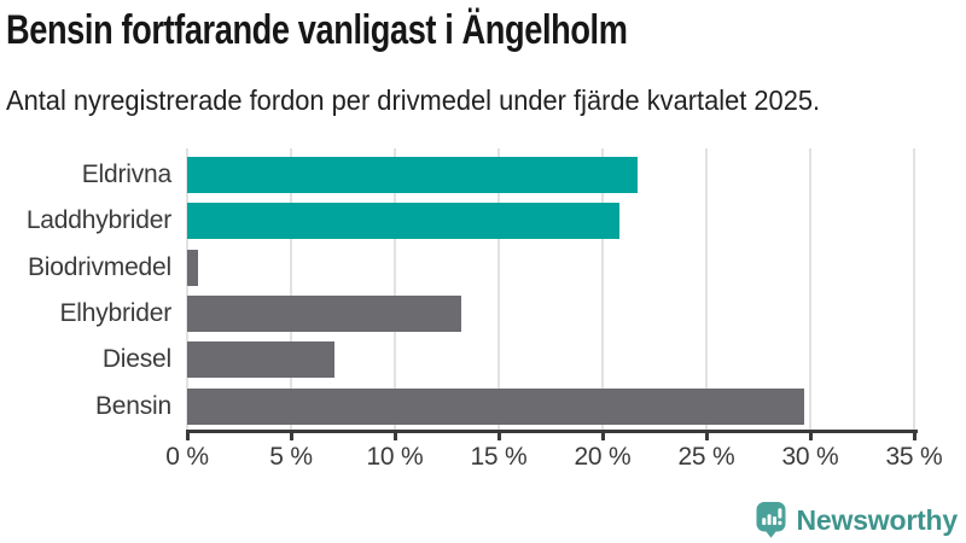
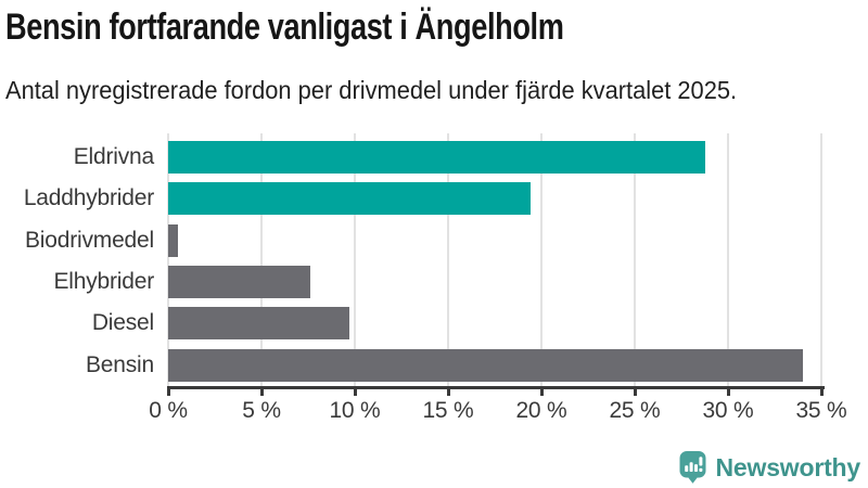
Eldrivna: 21.7% -> 28.8%
Laddhybrider: 20.8% -> 19.4%
Elhybrider: 13.2% -> 7.6%
Diesel: 7.1% -> 9.7%
Bensin: 29.7% -> 34.0%
